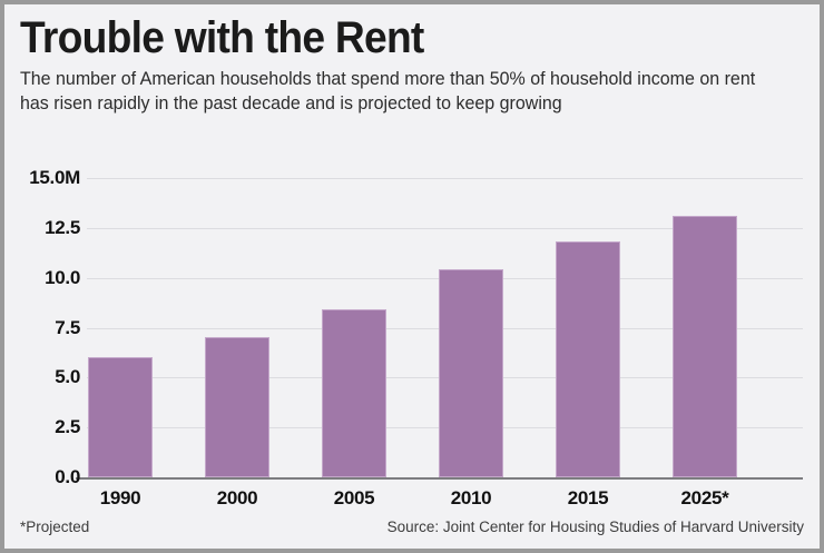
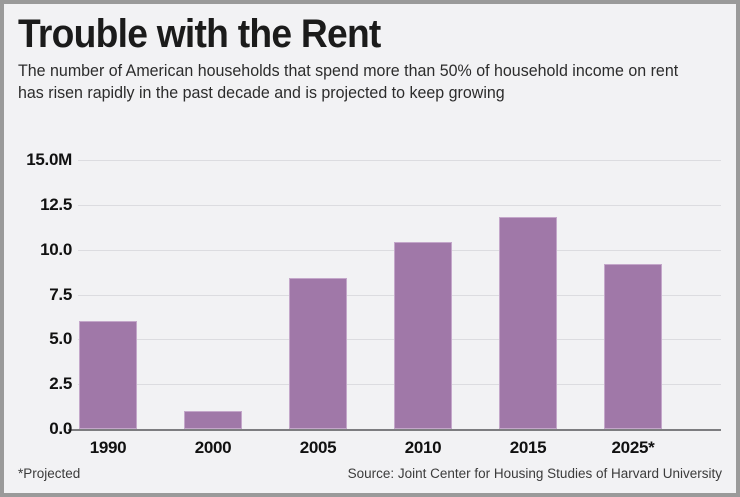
2000: 7.0M -> 1.0M
2025*: 13.1M -> 9.2M
